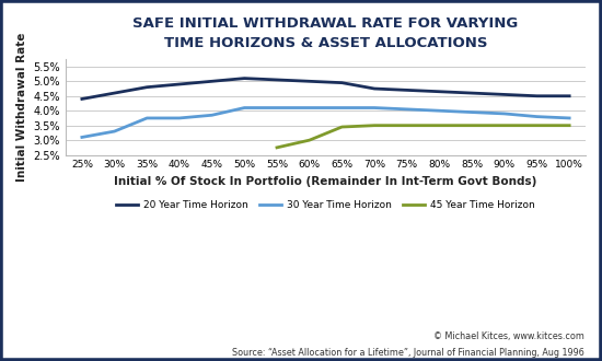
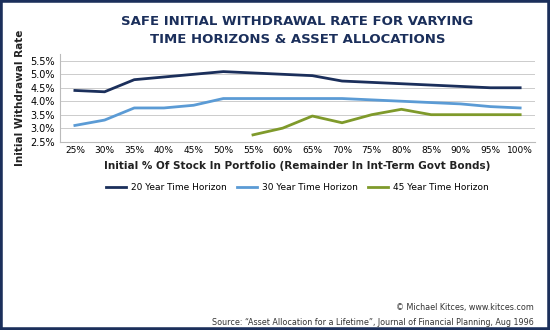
20 Year Time Horizon/30%: 4.60% -> 4.35%
45 Year Time Horizon/70%: 3.50% -> 3.20%
45 Year Time Horizon/80%: 3.50% -> 3.70%
